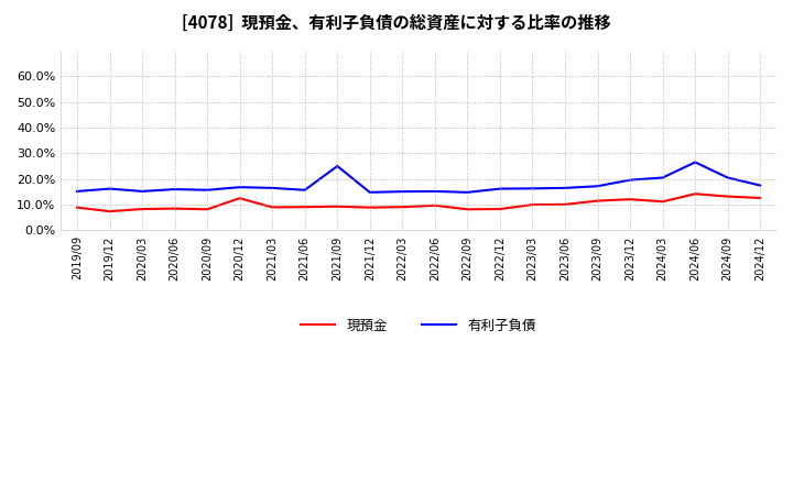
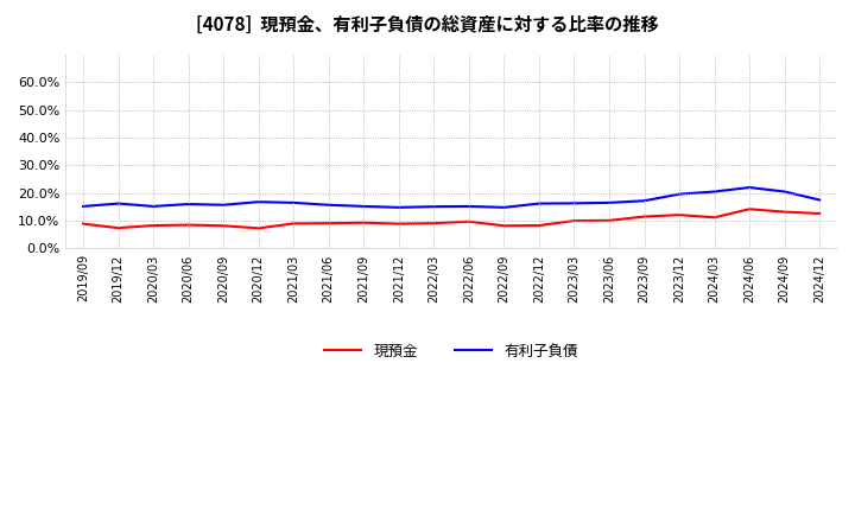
現預金/2020/12: 12.5% -> 7.3%
有利子負債/2021/09: 25.0% -> 15.2%
有利子負債/2024/06: 26.5% -> 22.0%
